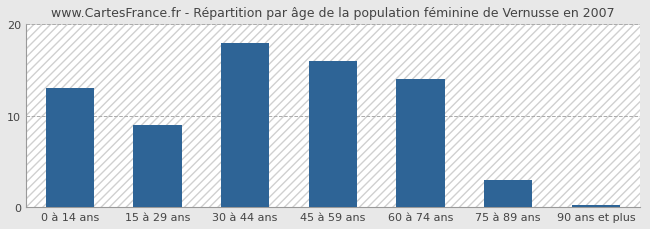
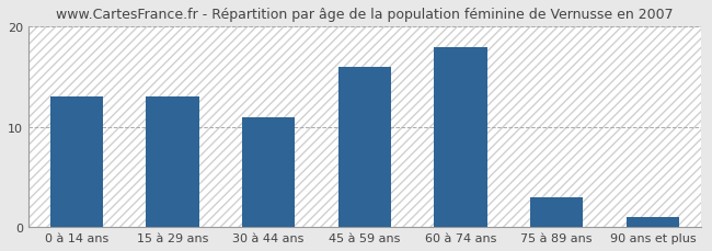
15 à 29 ans: 9.0 -> 13.0
30 à 44 ans: 18.0 -> 11.0
60 à 74 ans: 14.0 -> 18.0
90 ans et plus: 0.2 -> 1.0
